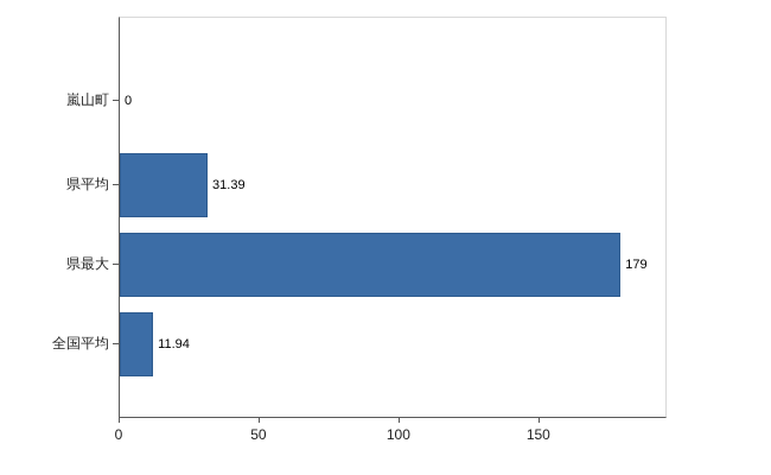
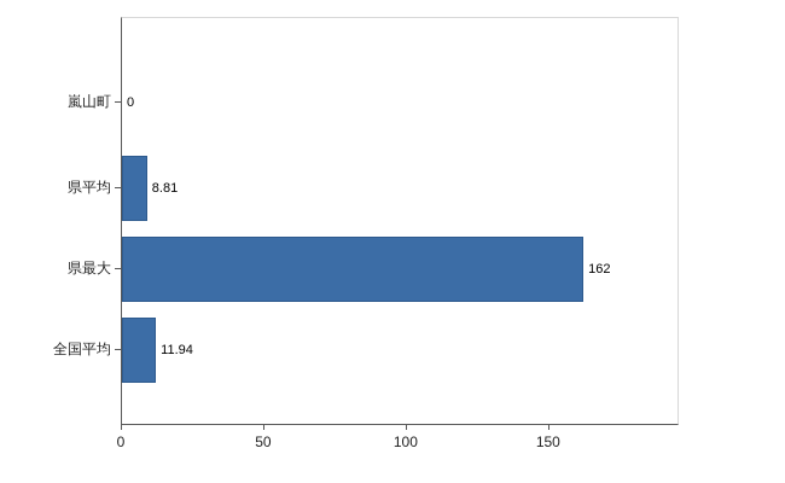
県平均: 31.39 -> 8.81
県最大: 179 -> 162
